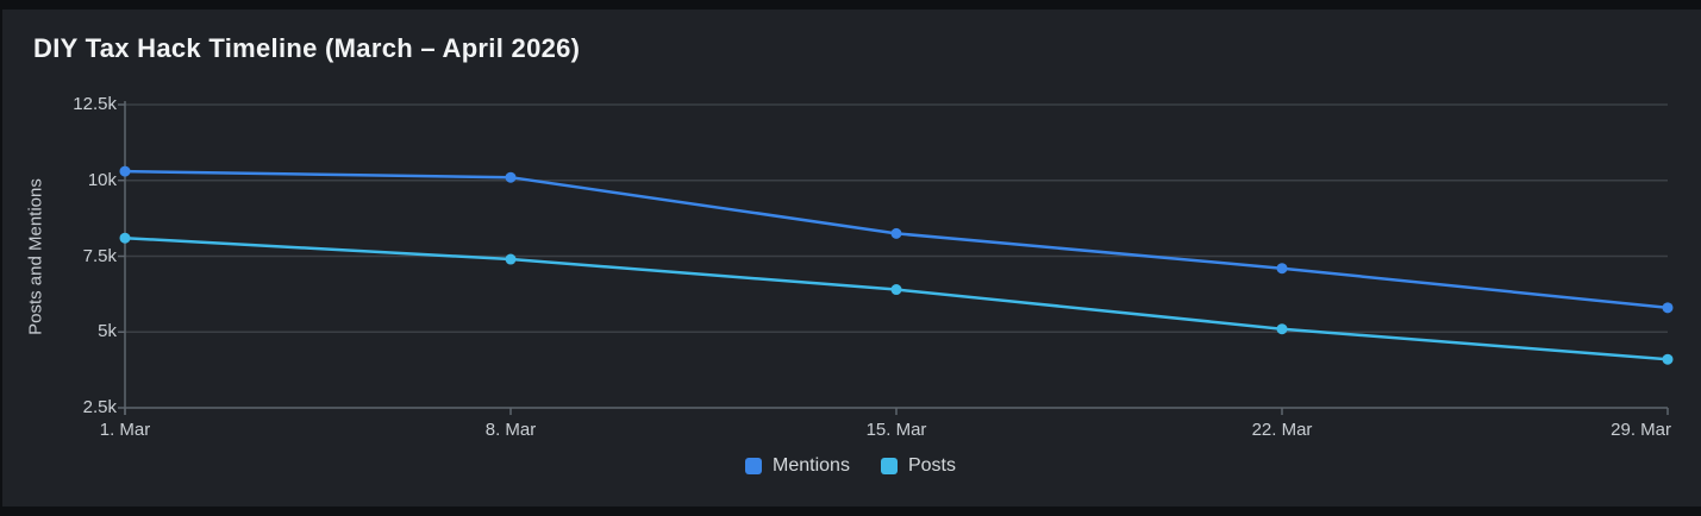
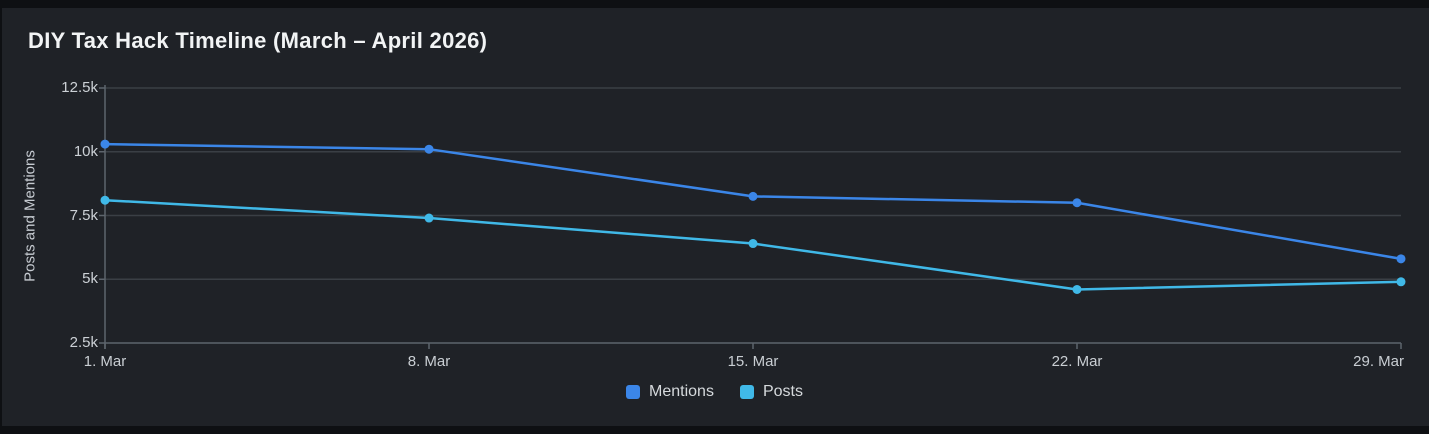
Mentions/22. Mar: 7.1k -> 8.0k
Posts/22. Mar: 5.1k -> 4.6k
Posts/29. Mar: 4.1k -> 4.9k
